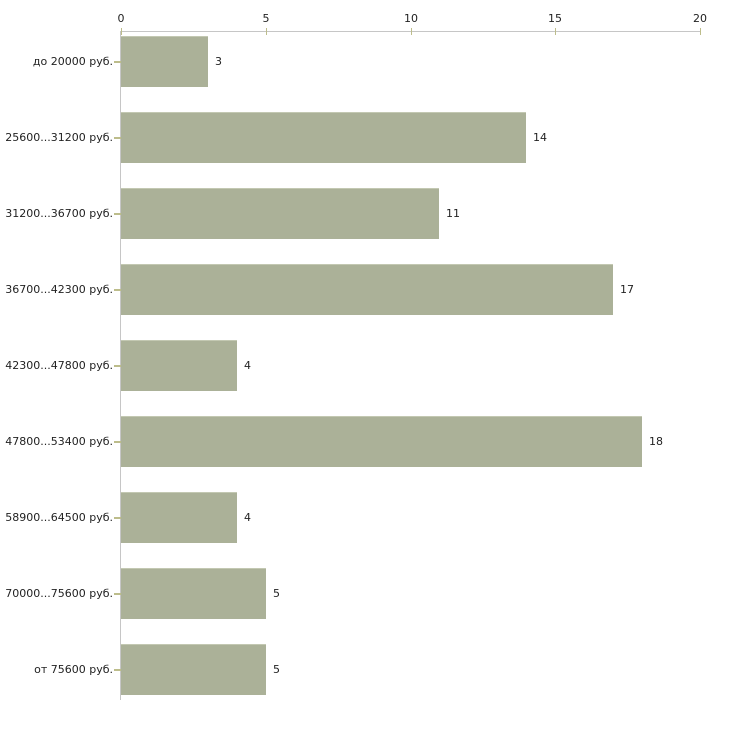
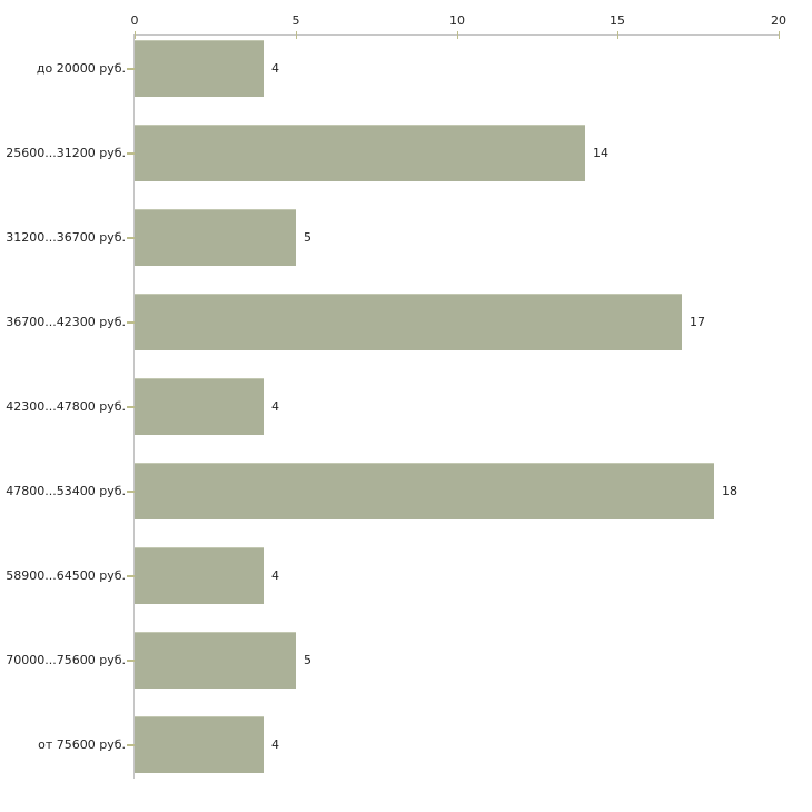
до 20000 руб.: 3 -> 4
31200...36700 руб.: 11 -> 5
от 75600 руб.: 5 -> 4
